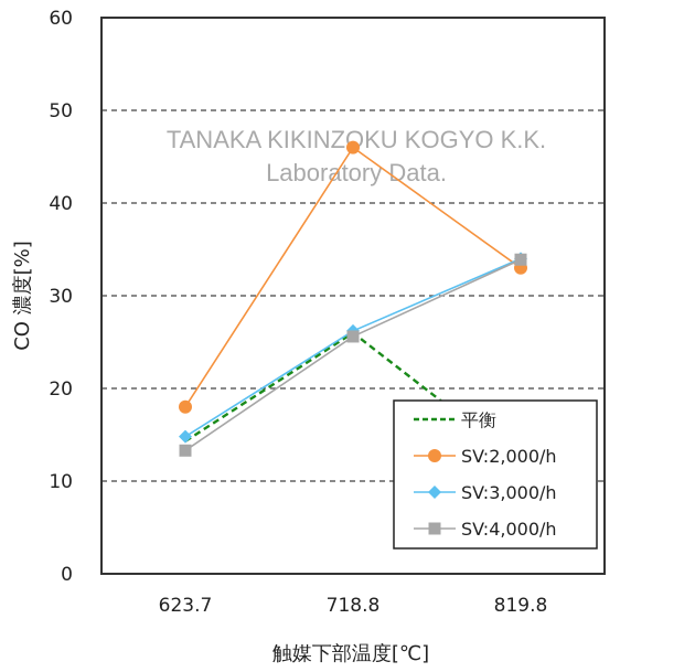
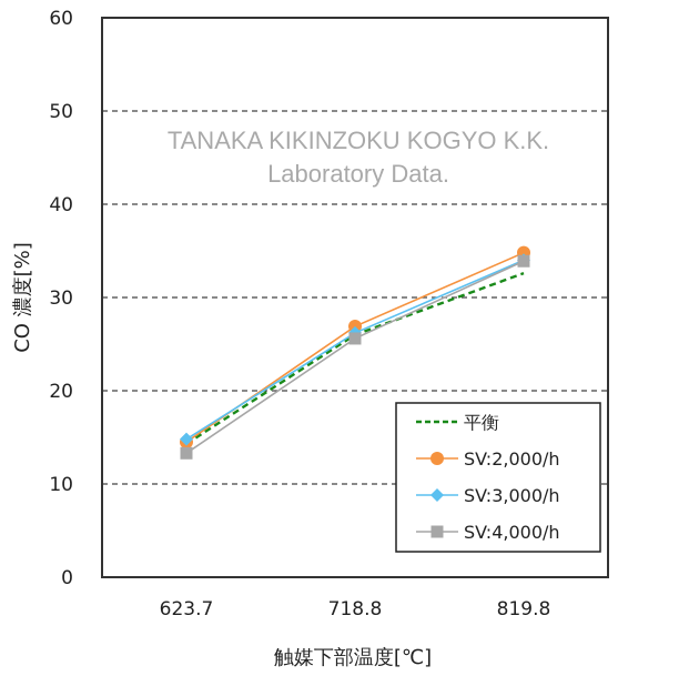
SV:2,000/h/623.7: 18 -> 14
SV:2,000/h/718.8: 46 -> 27
平衡/819.8: 12 -> 33
SV:2,000/h/819.8: 33 -> 35
